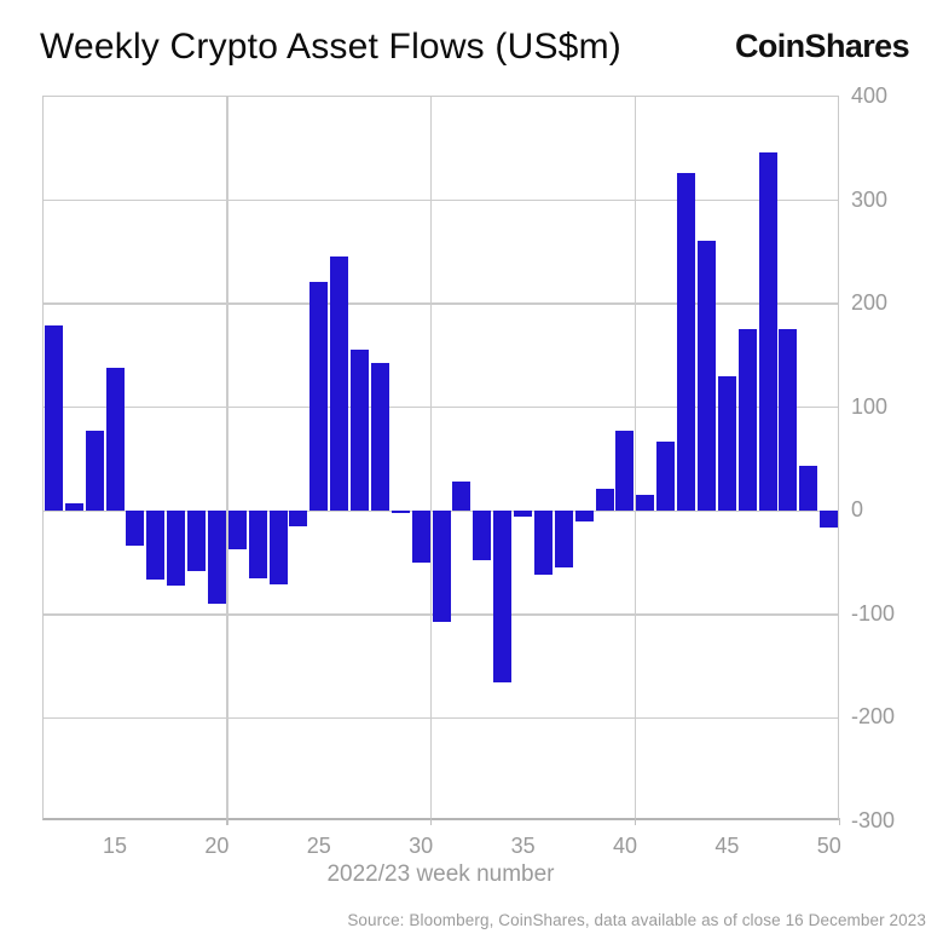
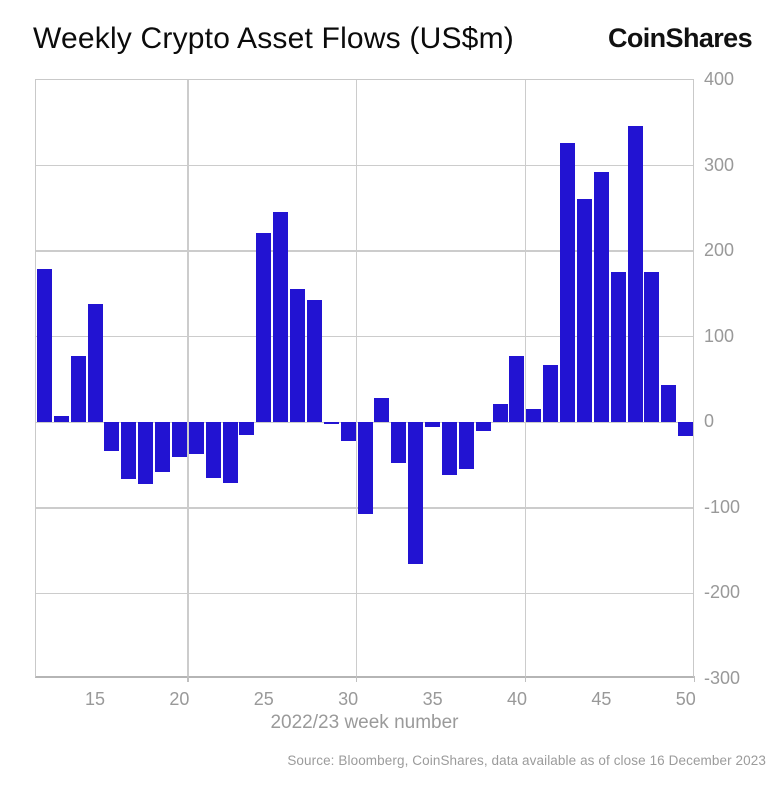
20: -90 -> -40
30: -50 -> -20
45: 130 -> 290
